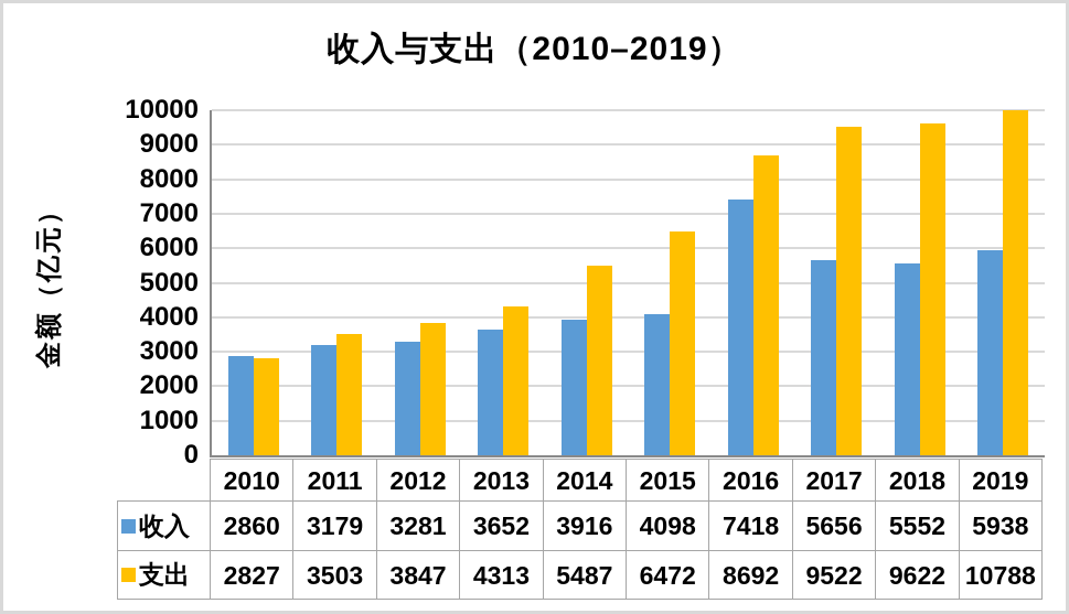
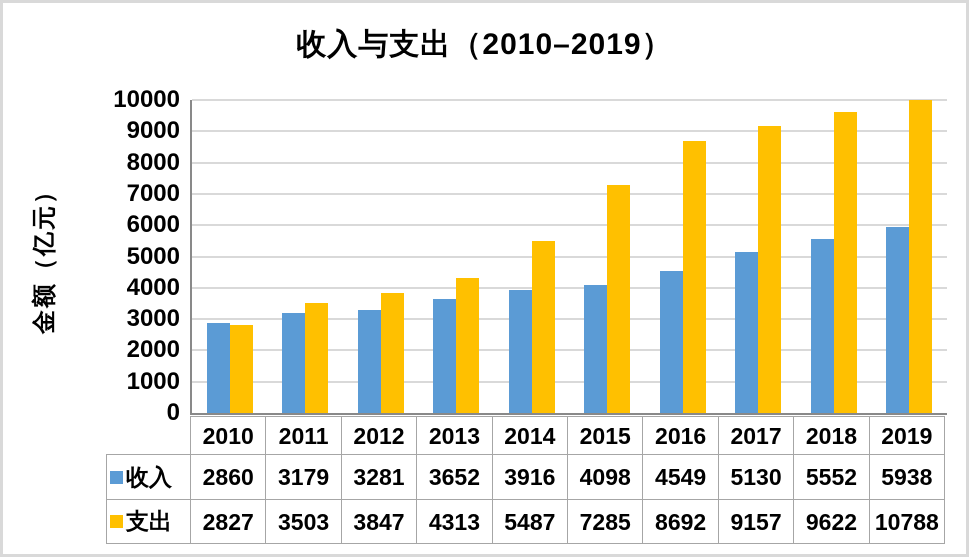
支出/2015: 6472 -> 7285
收入/2016: 7418 -> 4549
收入/2017: 5656 -> 5130
支出/2017: 9522 -> 9157
